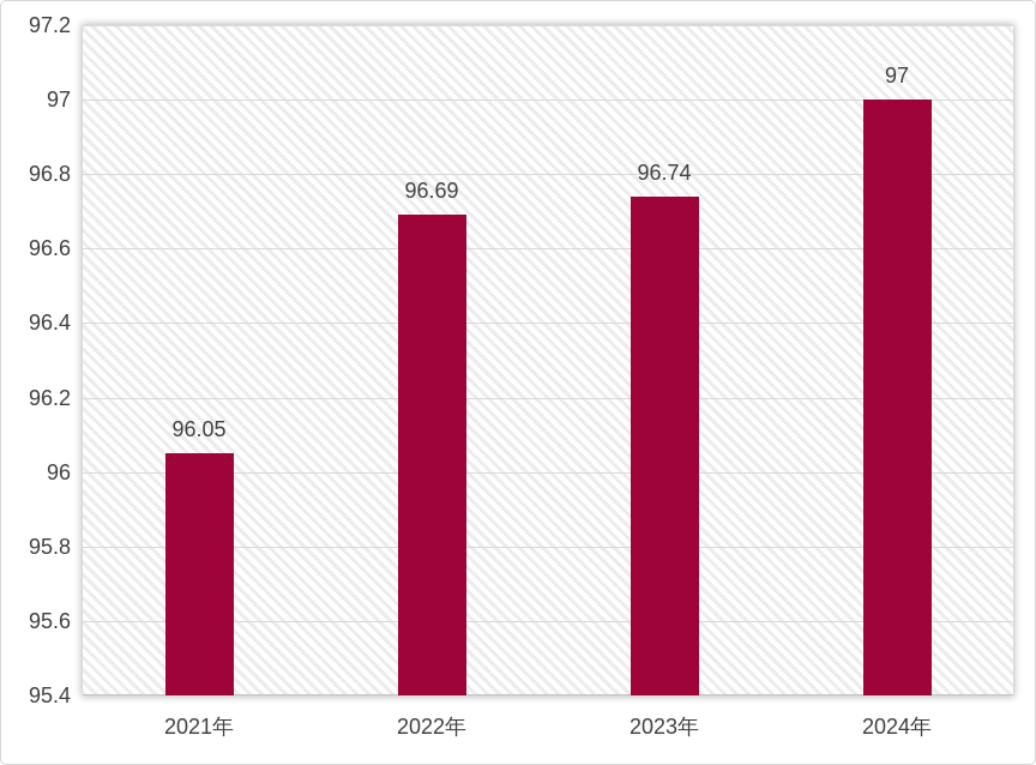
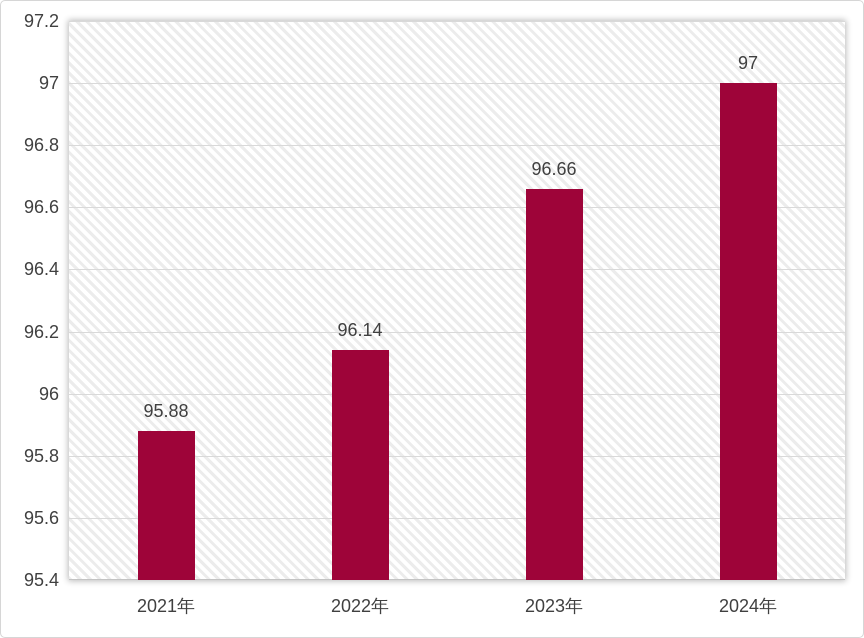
2021年: 96.05 -> 95.88
2022年: 96.69 -> 96.14
2023年: 96.74 -> 96.66
